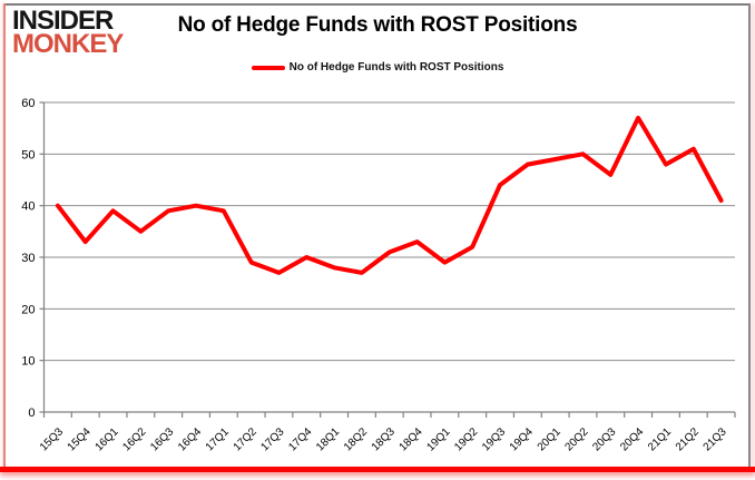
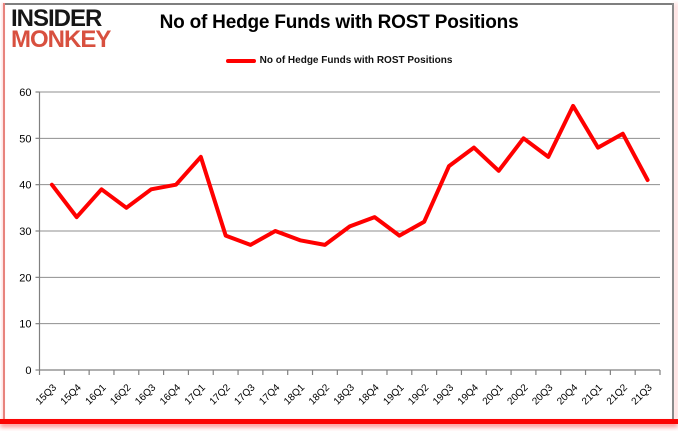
17Q1: 39 -> 46
20Q1: 49 -> 43
